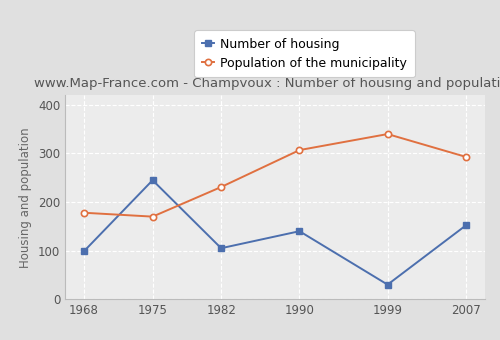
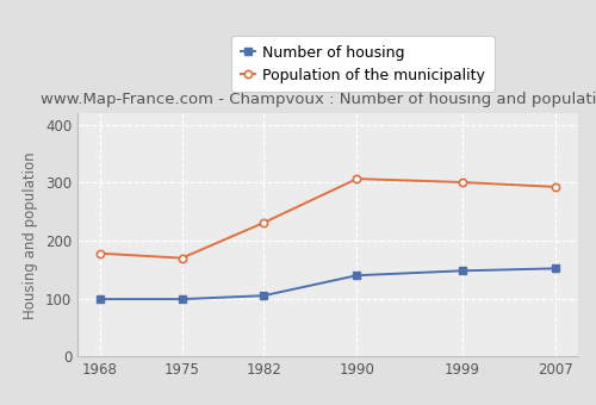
Number of housing/1975: 245 -> 99
Number of housing/1999: 30 -> 148
Population of the municipality/1999: 340 -> 301
